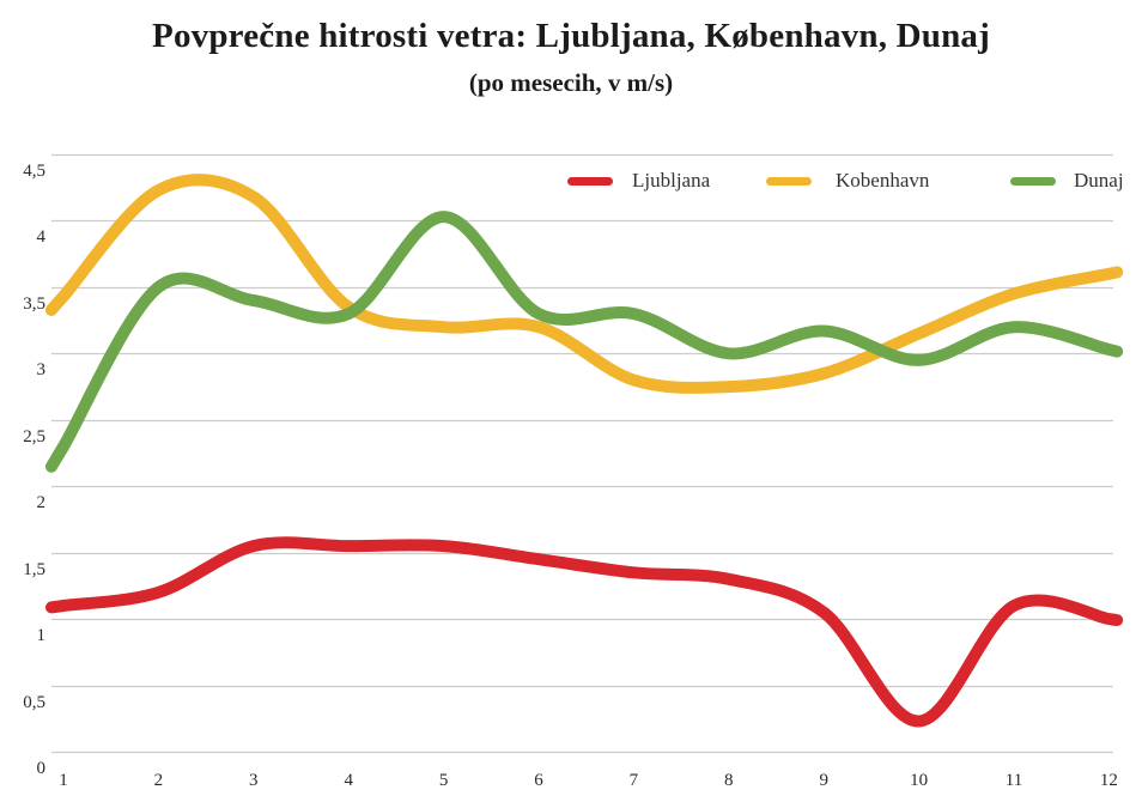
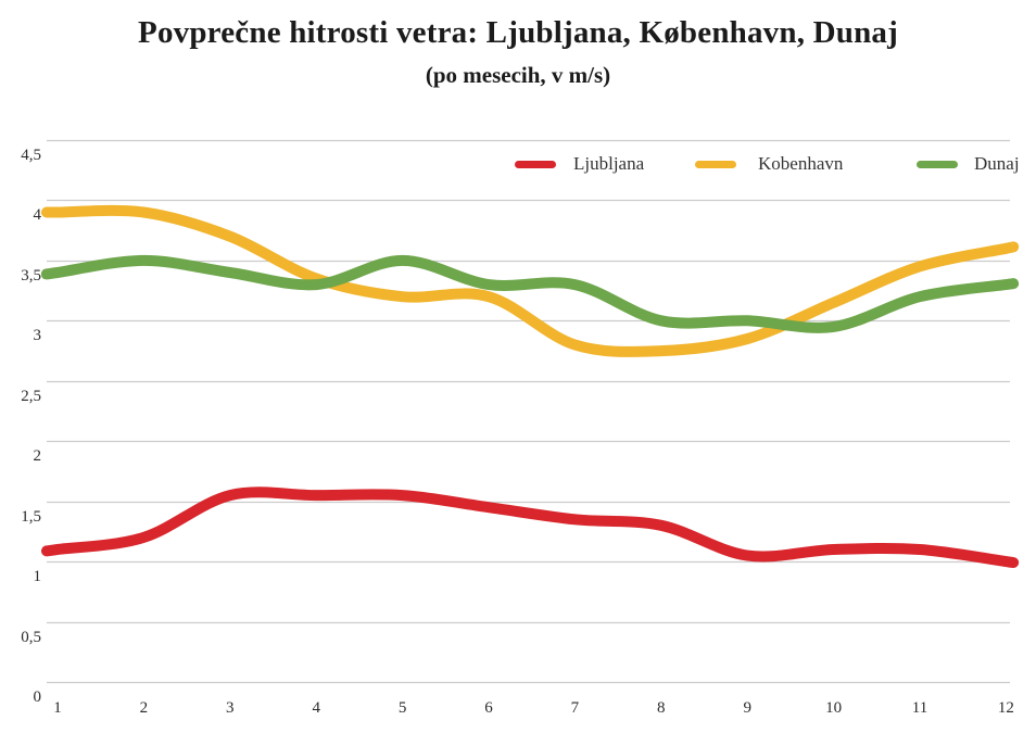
Kobenhavn/1: 3,43 -> 3,90
Dunaj/1: 2,30 -> 3,40
Kobenhavn/2: 4,23 -> 3,90
Kobenhavn/3: 4,18 -> 3,70
Dunaj/5: 4,03 -> 3,50
Dunaj/9: 3,17 -> 3,00
Ljubljana/10: 0,23 -> 1,10
Dunaj/12: 3,03 -> 3,30
